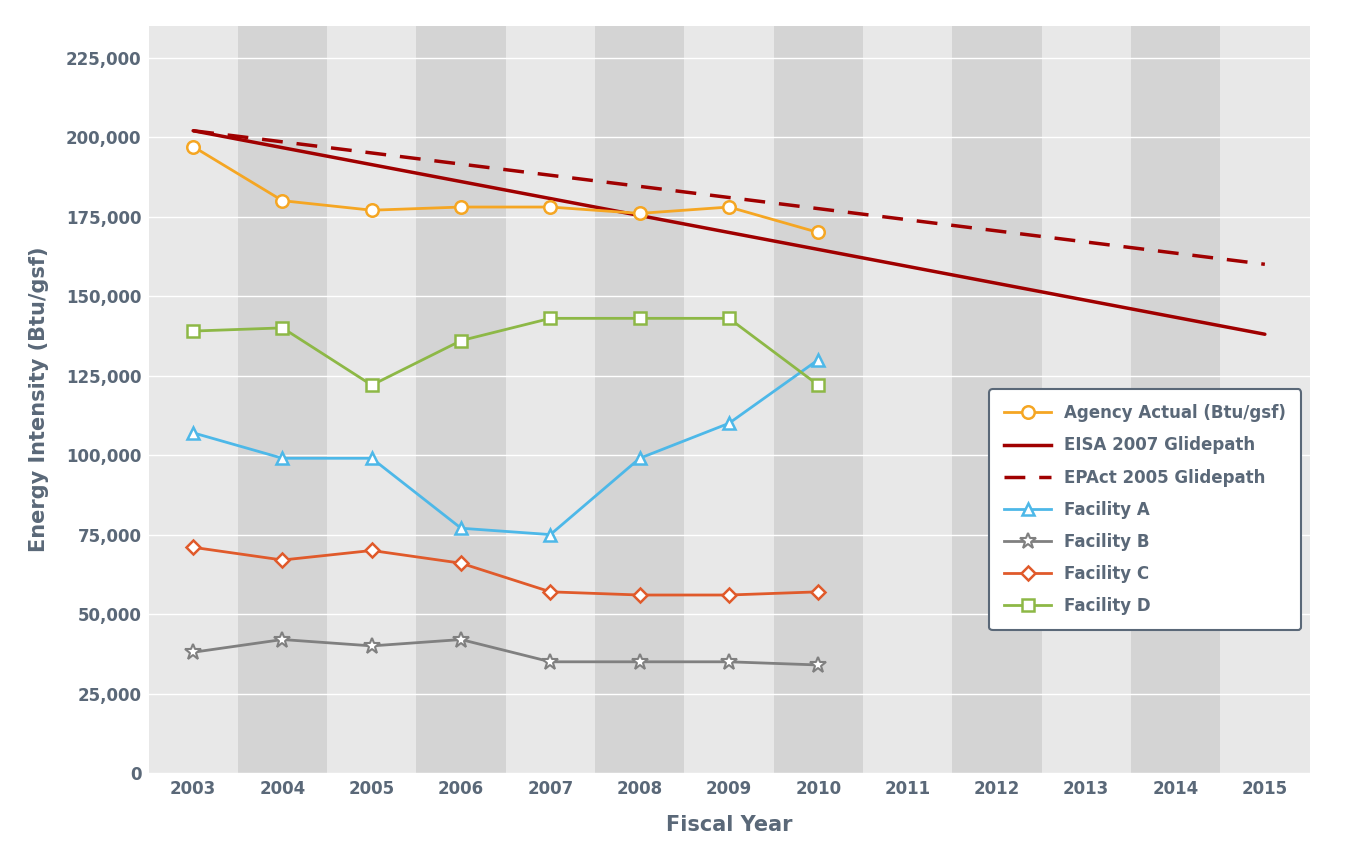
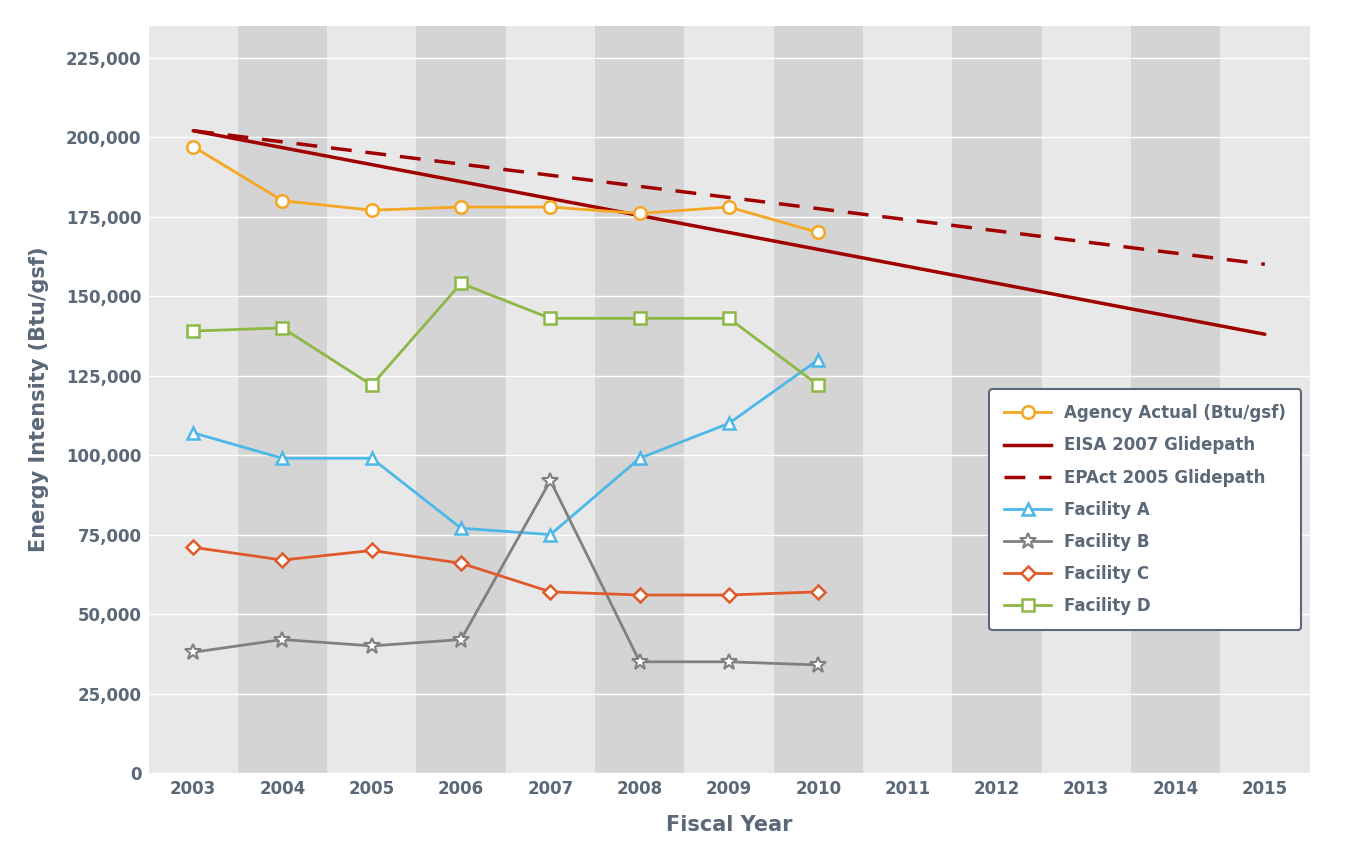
Facility D/2006: 136,000 -> 154,000
Facility B/2007: 35,000 -> 92,000
